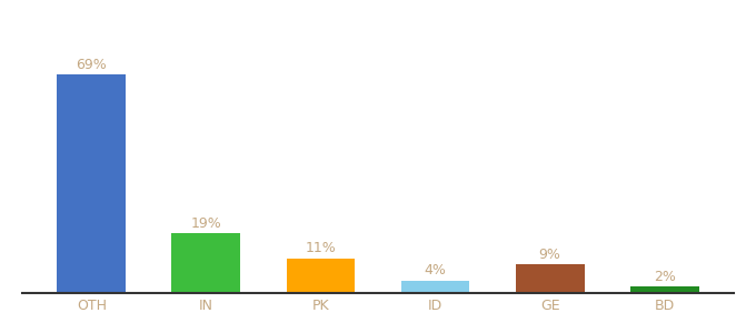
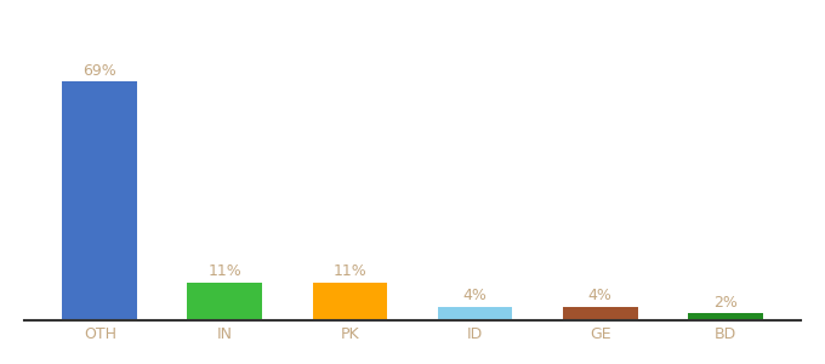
IN: 19% -> 11%
GE: 9% -> 4%
